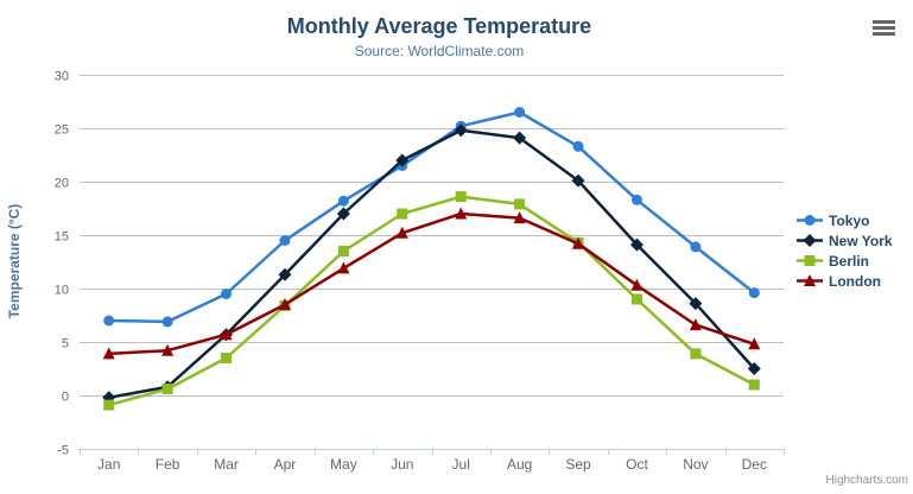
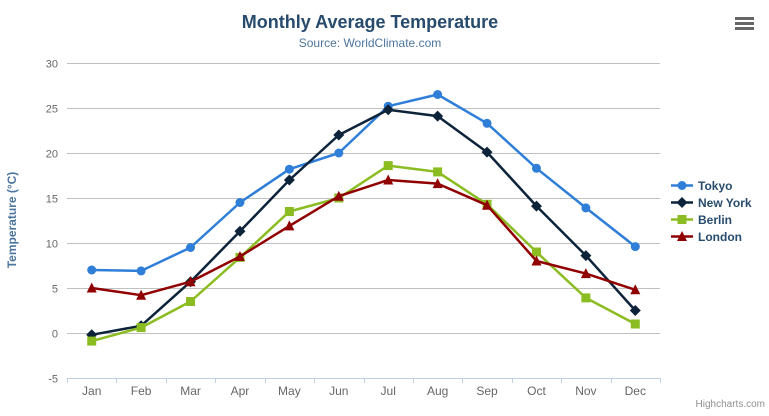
London/Jan: 4 -> 5
Tokyo/Jun: 22 -> 20
Berlin/Jun: 17 -> 15
London/Oct: 10 -> 8
